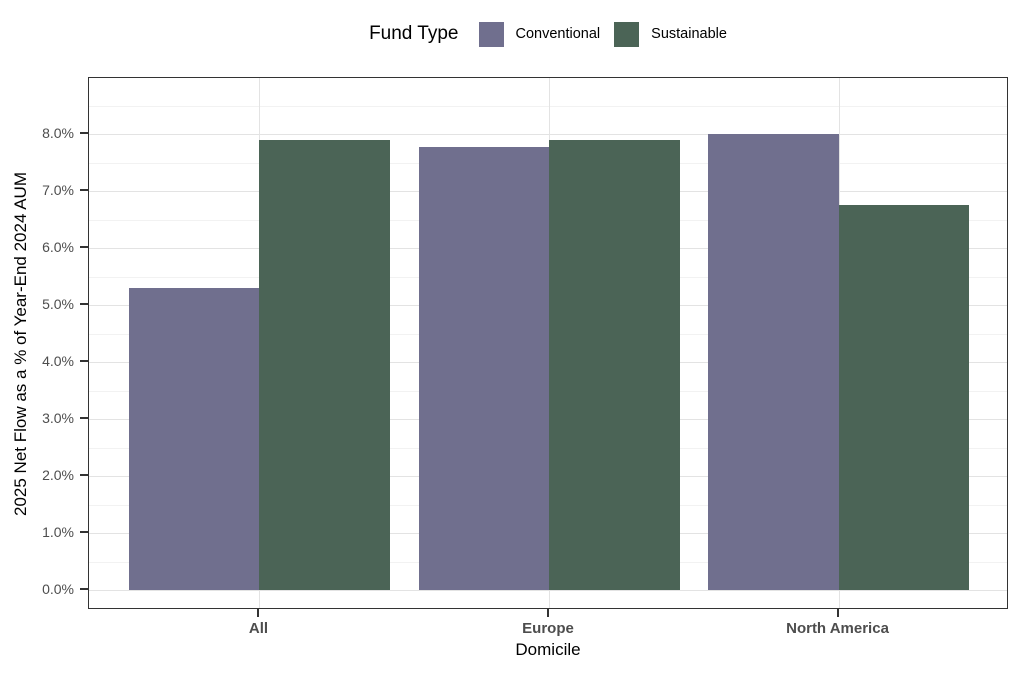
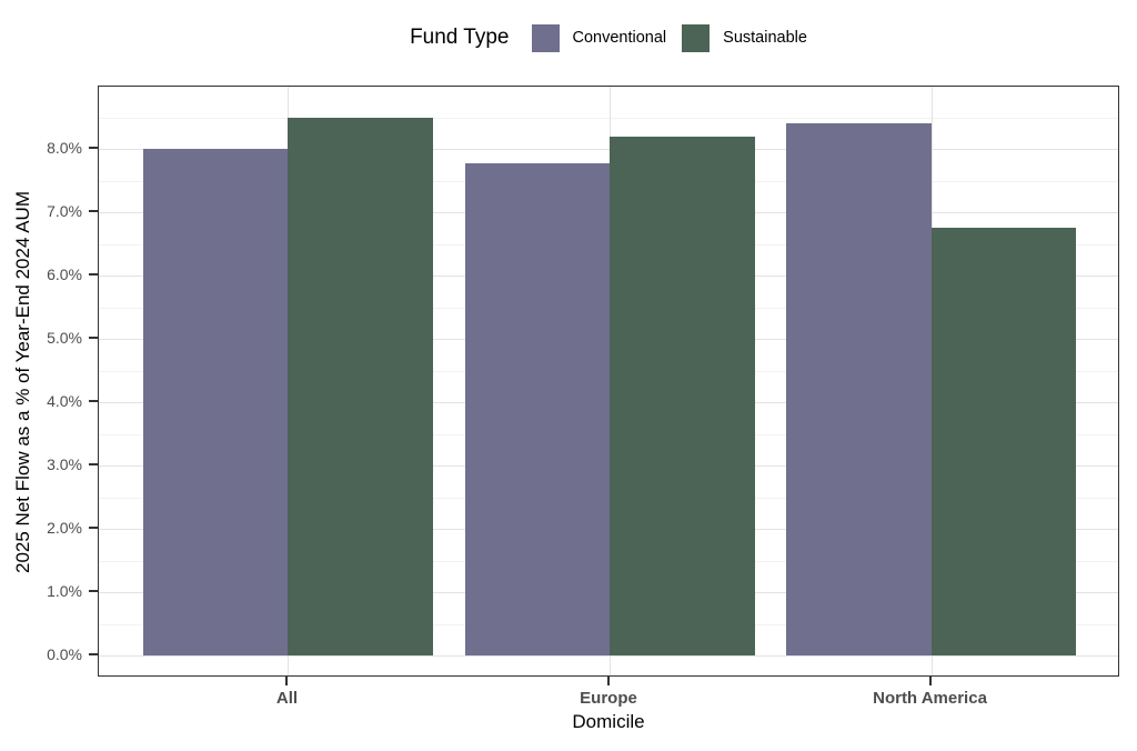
Conventional/All: 5.3% -> 8.0%
Sustainable/All: 7.9% -> 8.5%
Sustainable/Europe: 7.9% -> 8.2%
Conventional/North America: 8.0% -> 8.4%
